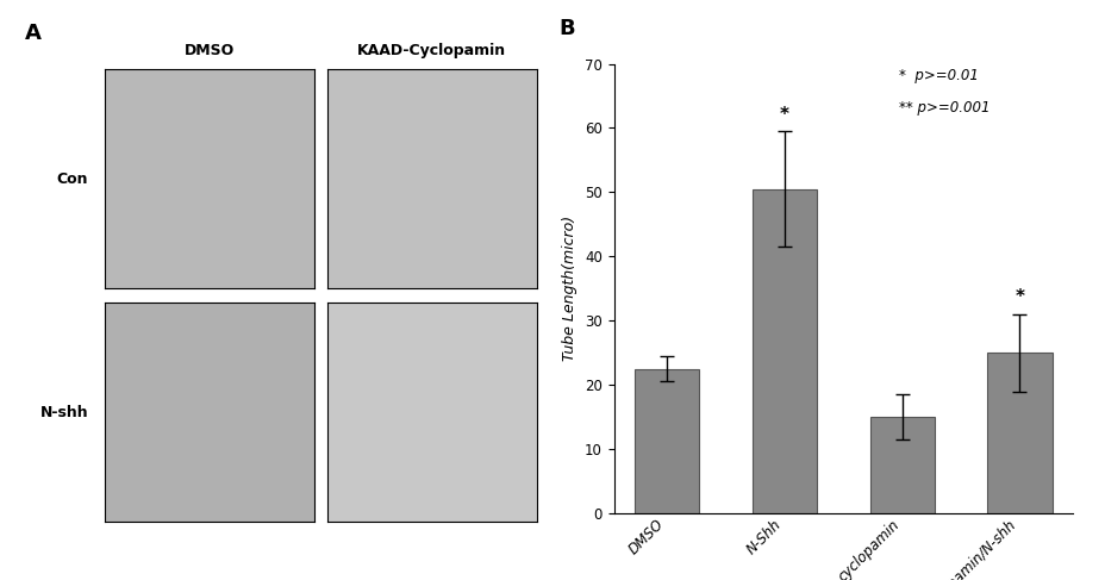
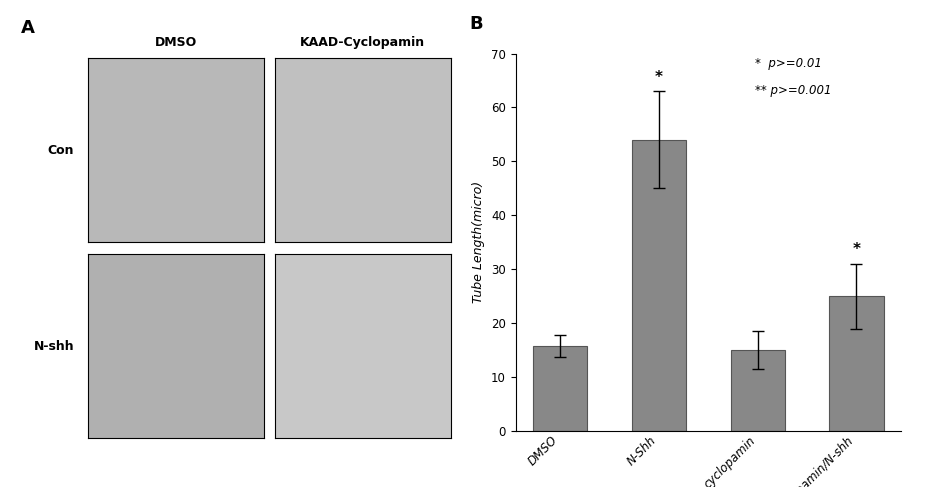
DMSO: 22.5 -> 15.8
N-Shh: 50.5 -> 54.0
